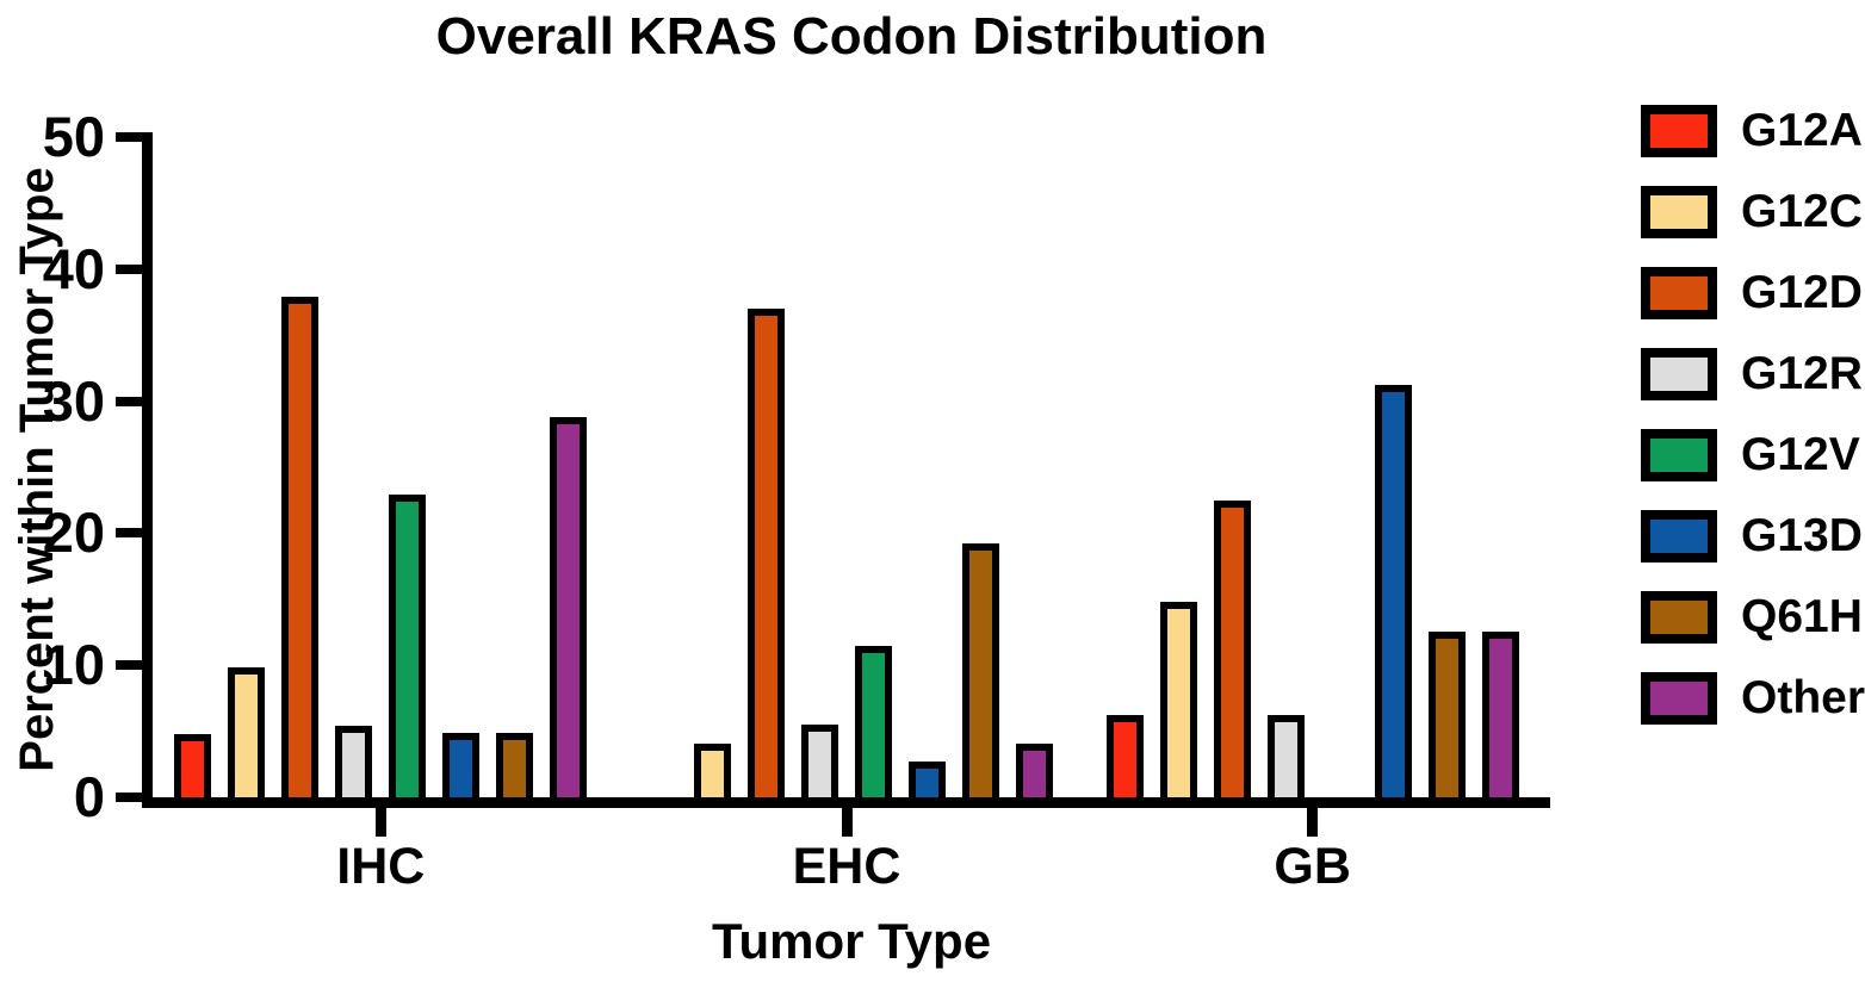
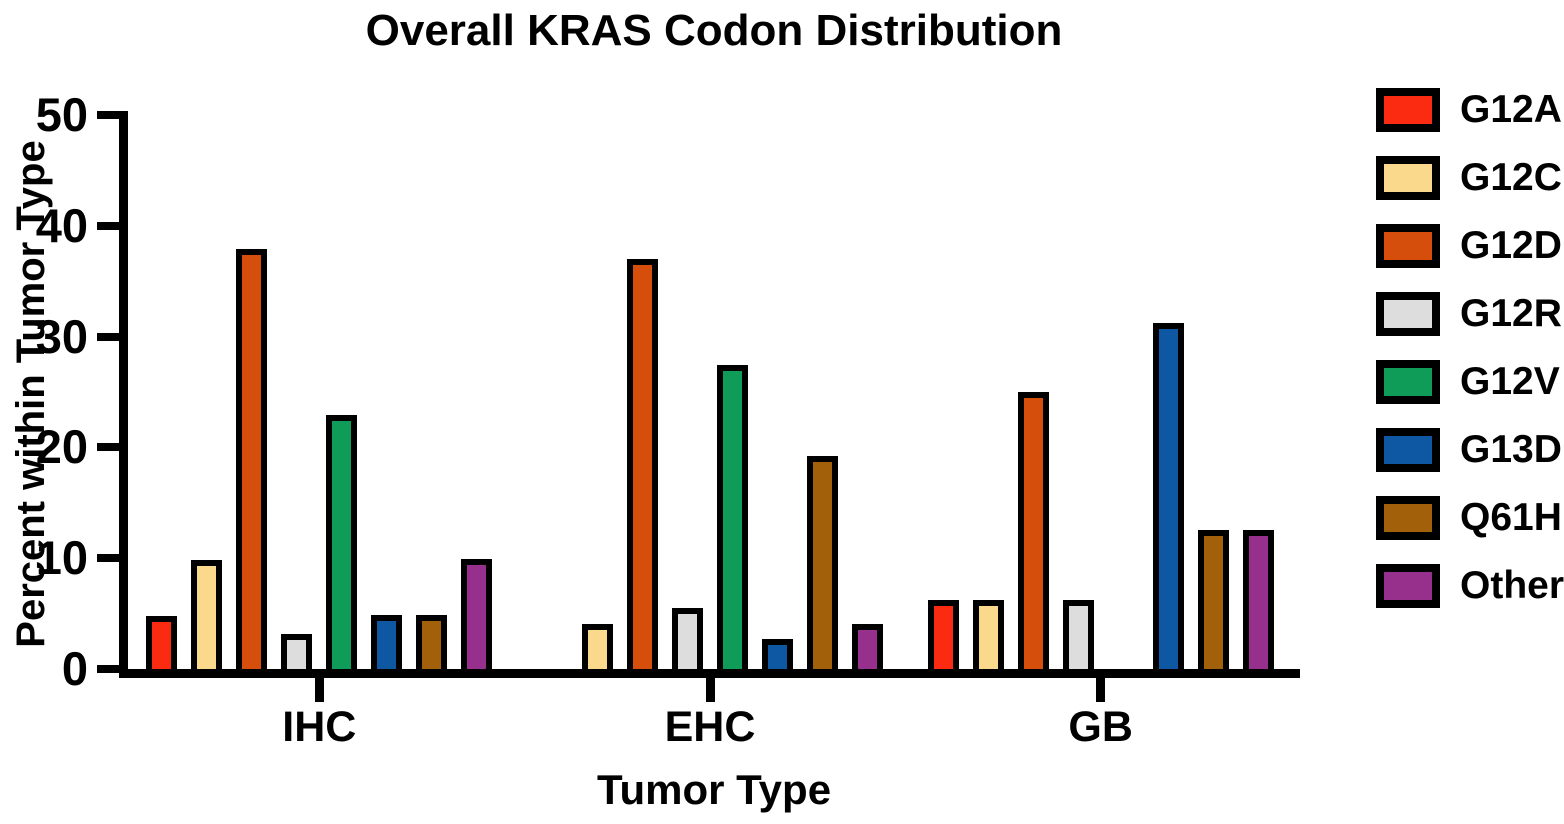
G12R/IHC: 5.4 -> 3.2
Other/IHC: 28.8 -> 9.9
G12V/EHC: 11.5 -> 27.4
G12C/GB: 14.8 -> 6.2
G12D/GB: 22.5 -> 25.0
